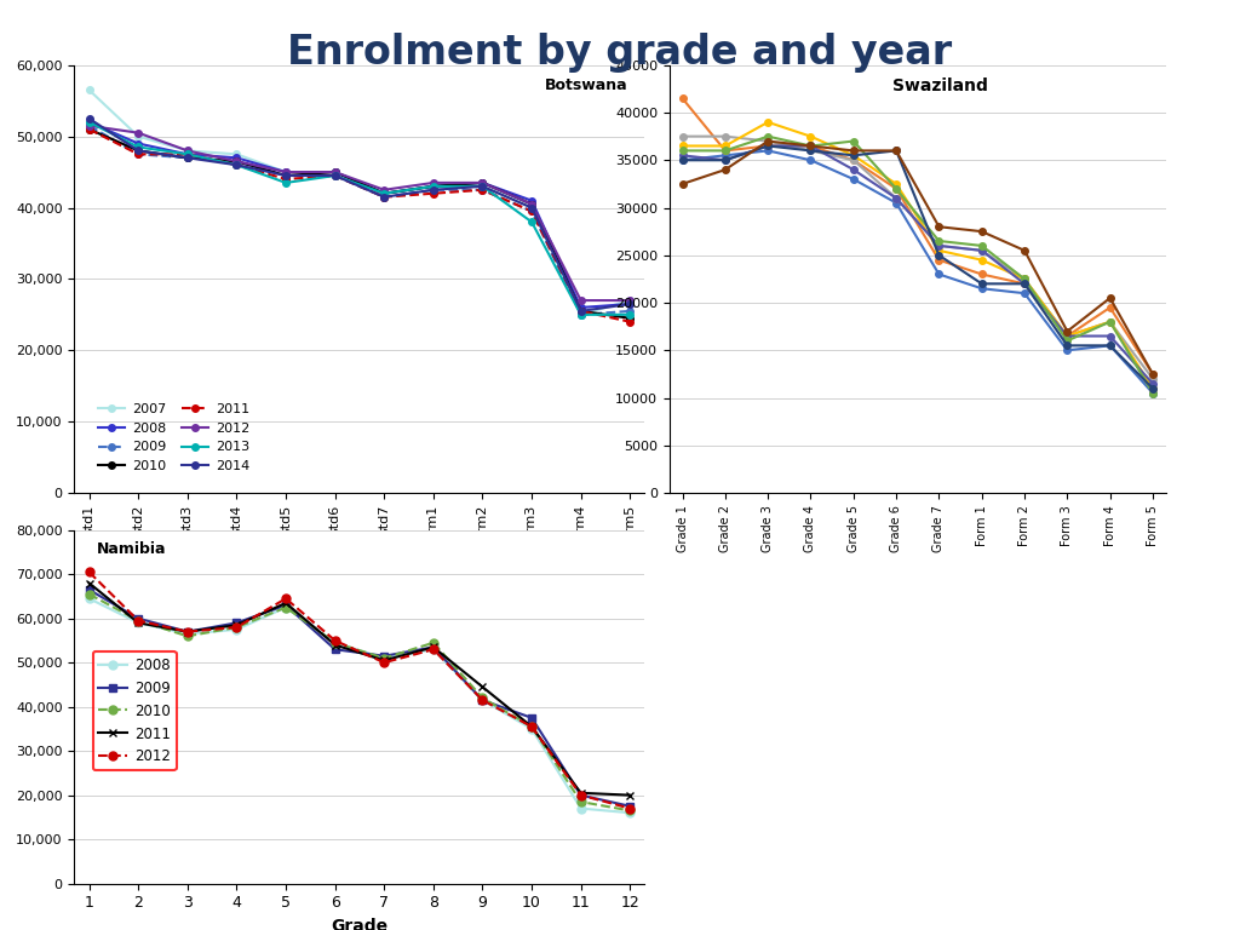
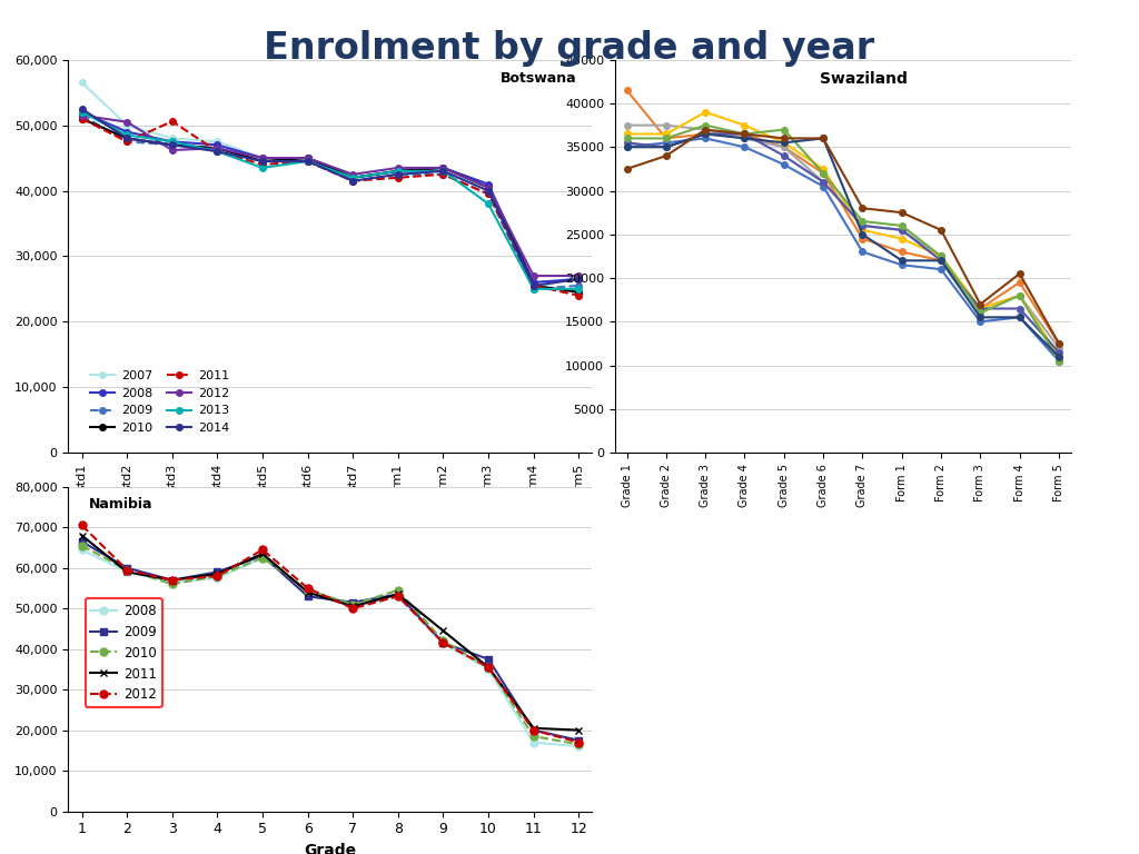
2011/std3: 47,500 -> 50,600
2012/std3: 48,000 -> 46,200
